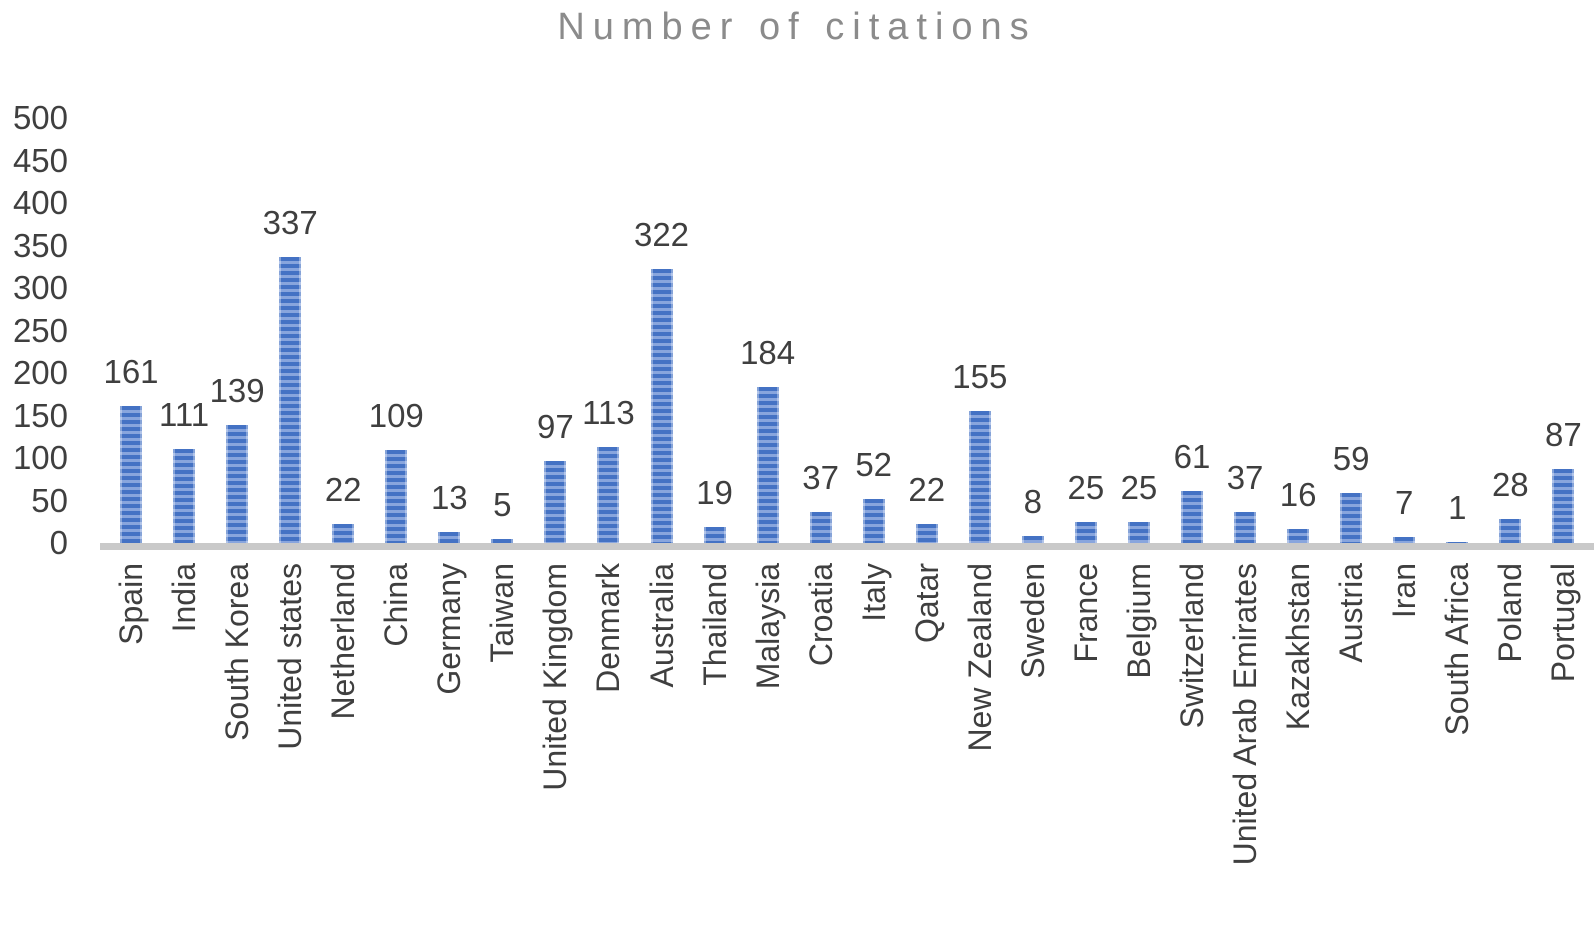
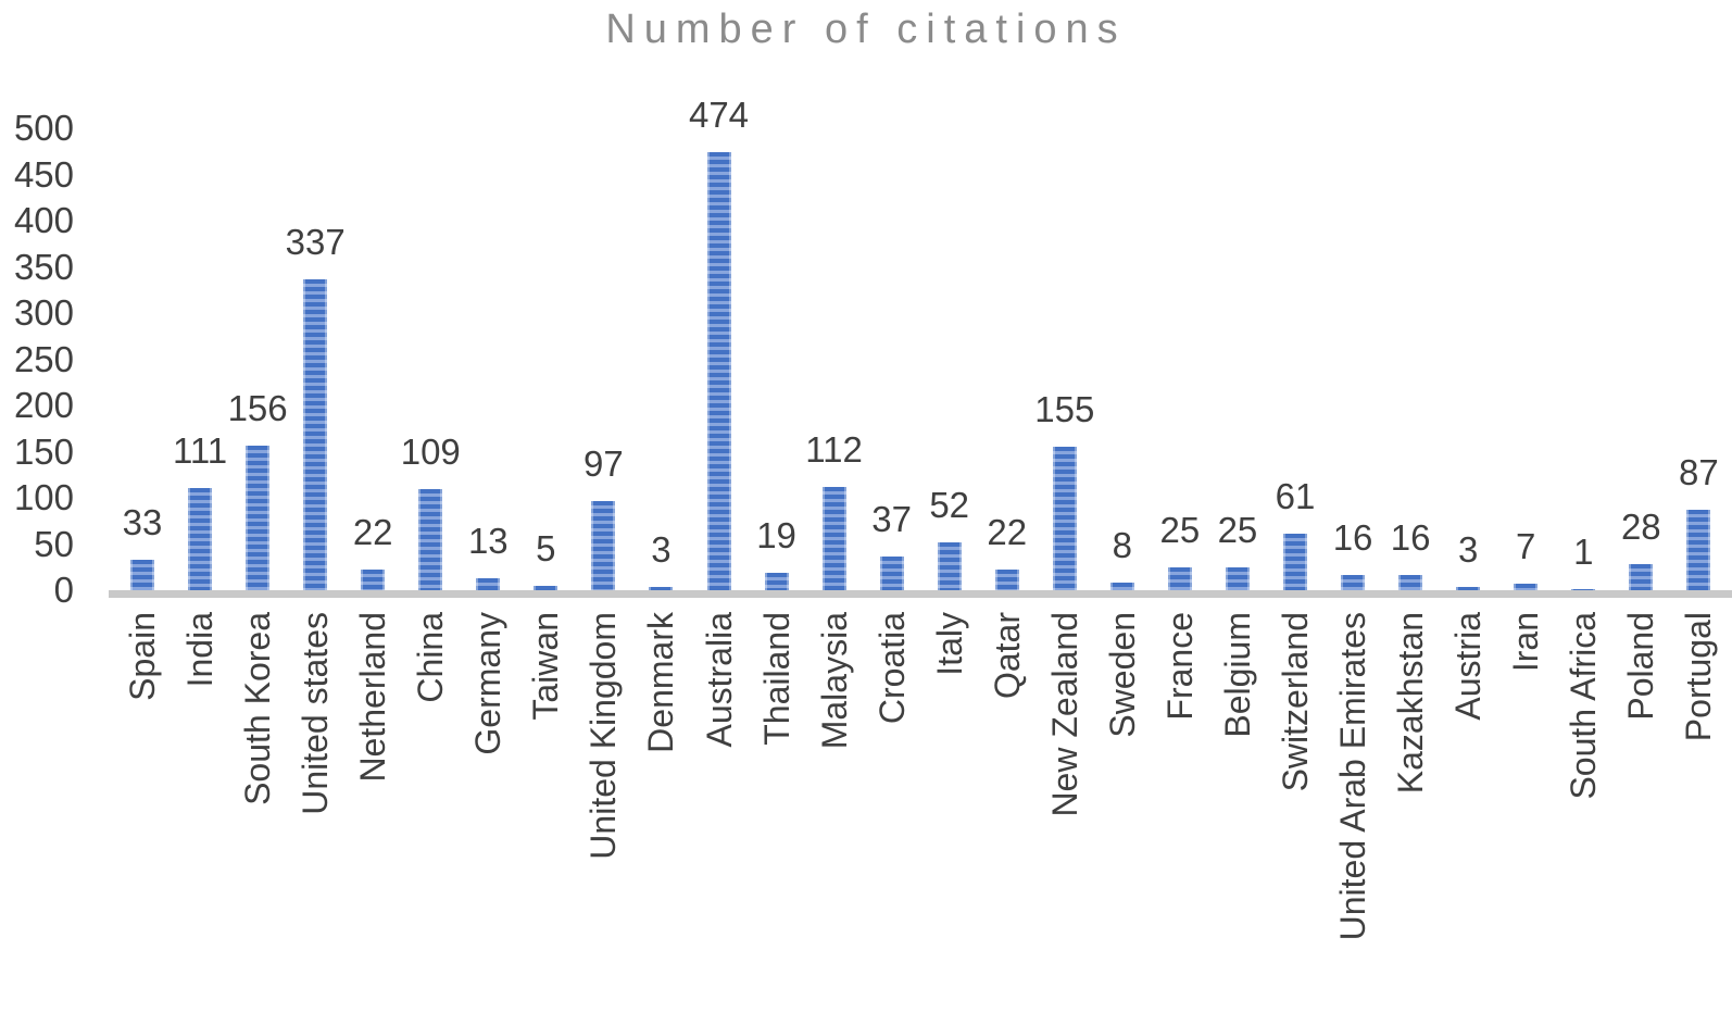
Spain: 161 -> 33
South Korea: 139 -> 156
Denmark: 113 -> 3
Australia: 322 -> 474
Malaysia: 184 -> 112
United Arab Emirates: 37 -> 16
Austria: 59 -> 3
